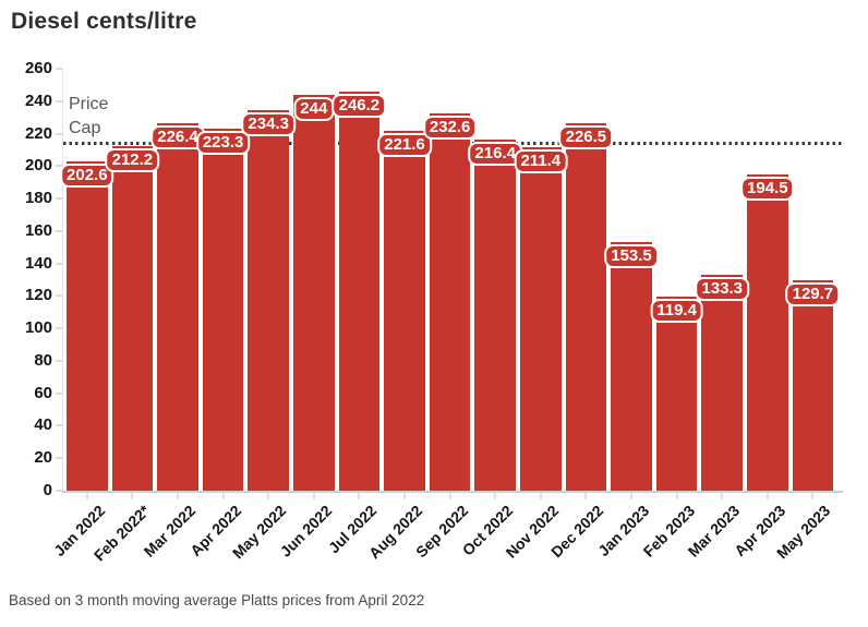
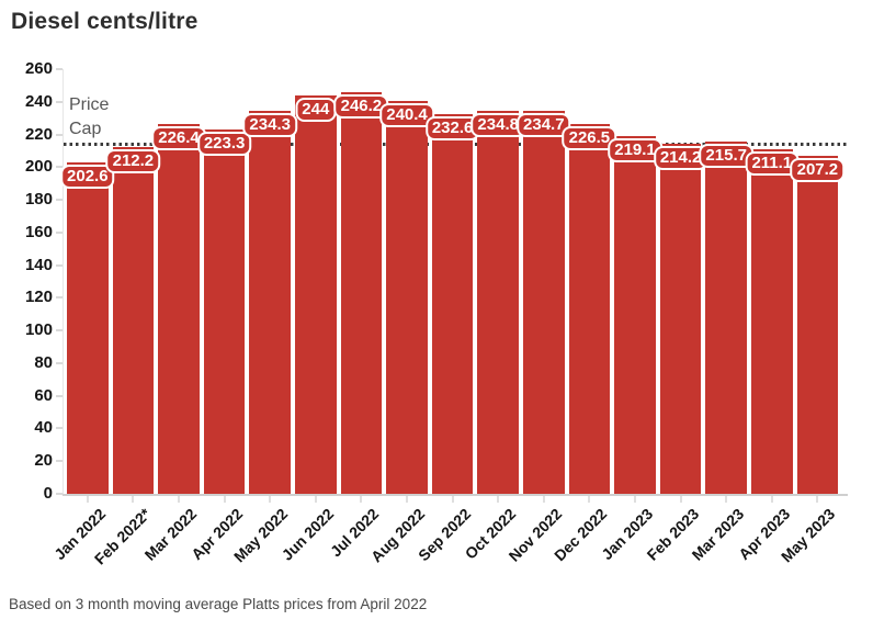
Aug 2022: 221.6 -> 240.4
Oct 2022: 216.4 -> 234.8
Nov 2022: 211.4 -> 234.7
Jan 2023: 153.5 -> 219.1
Feb 2023: 119.4 -> 214.2
Mar 2023: 133.3 -> 215.7
Apr 2023: 194.5 -> 211.1
May 2023: 129.7 -> 207.2
